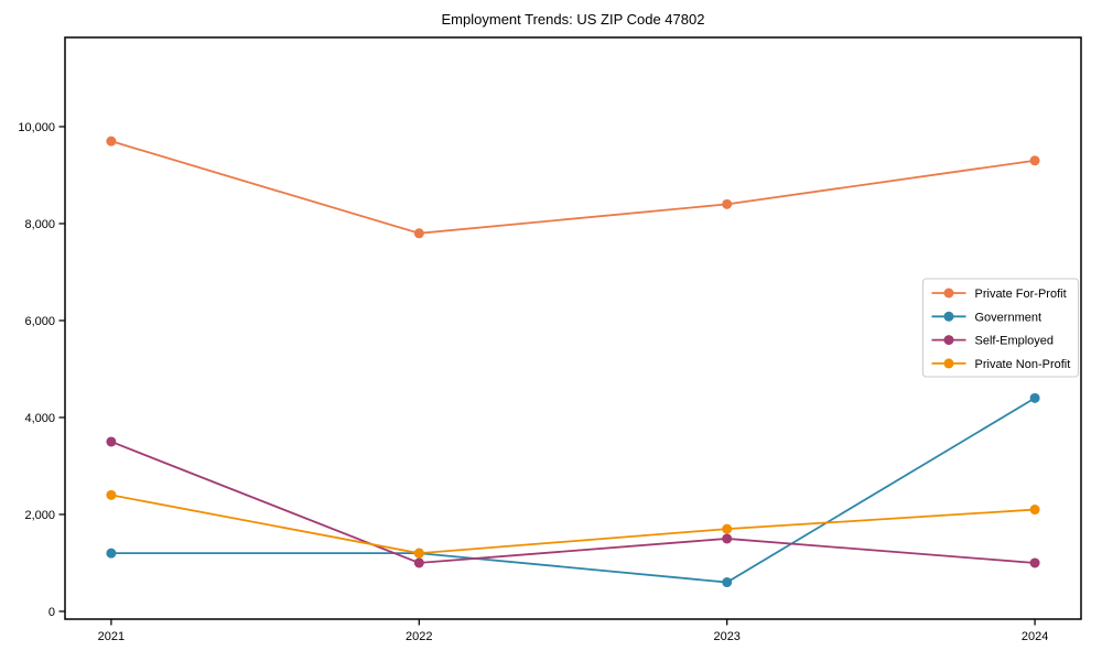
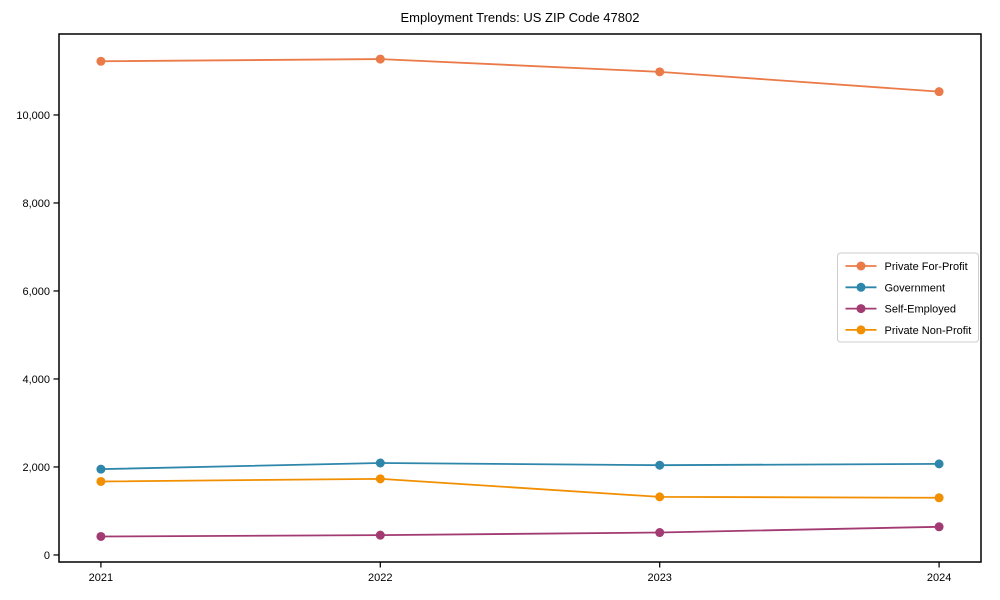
Private For-Profit/2021: 9700 -> 11200
Government/2021: 1200 -> 2000
Self-Employed/2021: 3500 -> 400
Private Non-Profit/2021: 2400 -> 1700
Private For-Profit/2022: 7800 -> 11300
Government/2022: 1200 -> 2100
Self-Employed/2022: 1000 -> 400
Private Non-Profit/2022: 1200 -> 1700
Private For-Profit/2023: 8400 -> 11000
Government/2023: 600 -> 2000
Self-Employed/2023: 1500 -> 500
Private Non-Profit/2023: 1700 -> 1300
Private For-Profit/2024: 9300 -> 10500
Government/2024: 4400 -> 2100
Self-Employed/2024: 1000 -> 600
Private Non-Profit/2024: 2100 -> 1300
